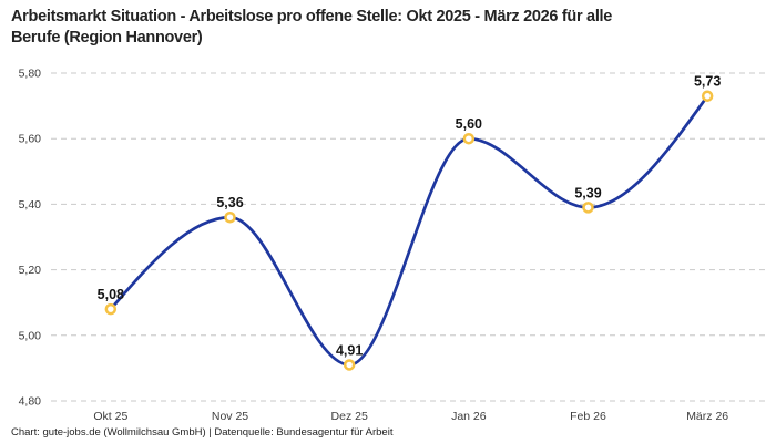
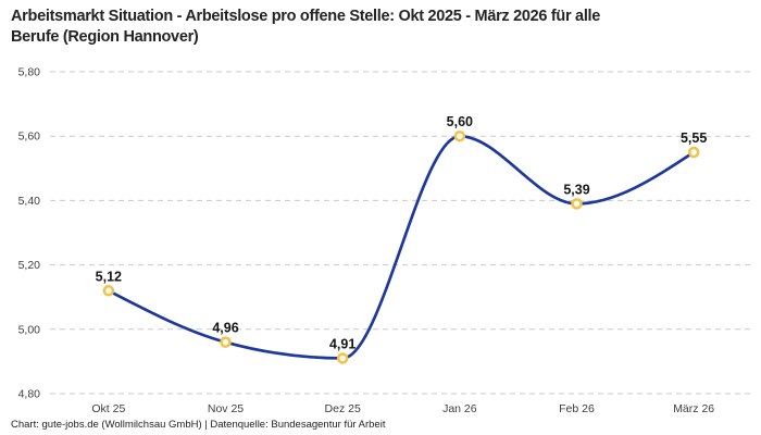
Okt 25: 5,08 -> 5,12
Nov 25: 5,36 -> 4,96
März 26: 5,73 -> 5,55
